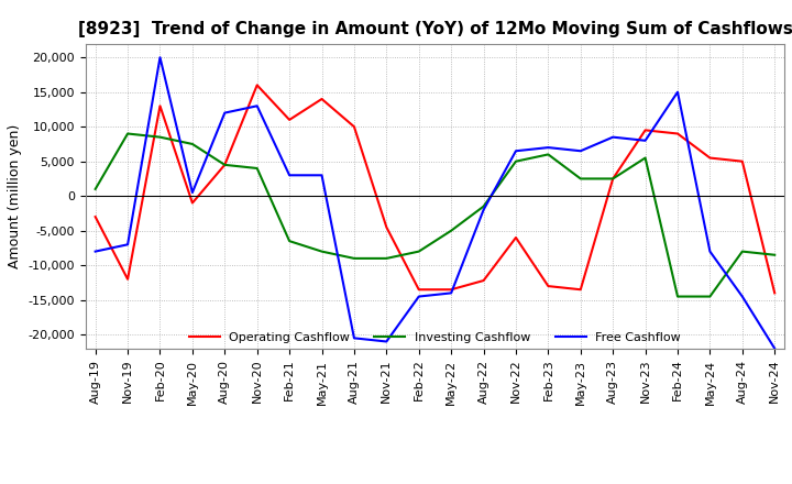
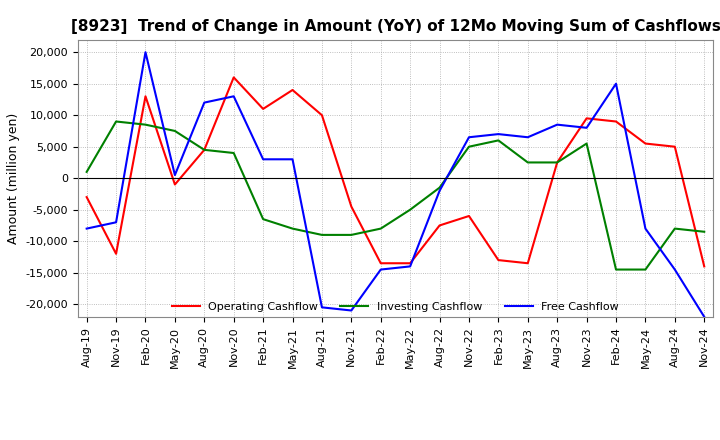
Operating Cashflow/Aug-22: -12,200 -> -7,500
